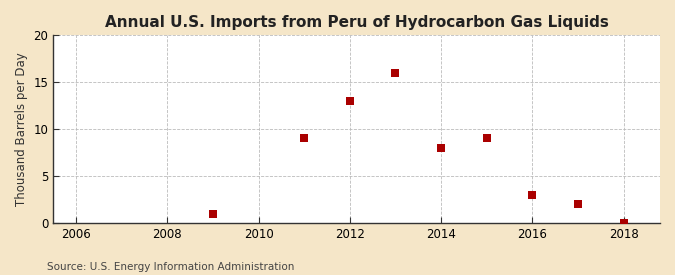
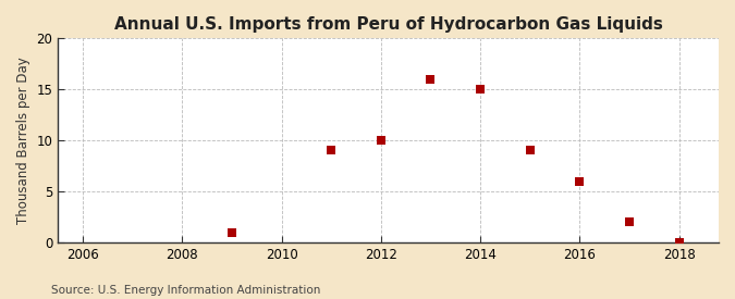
2012: 13 -> 10
2014: 8 -> 15
2016: 3 -> 6
